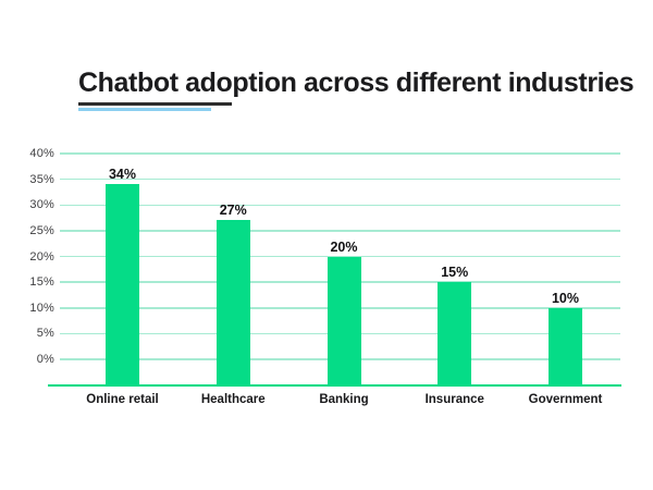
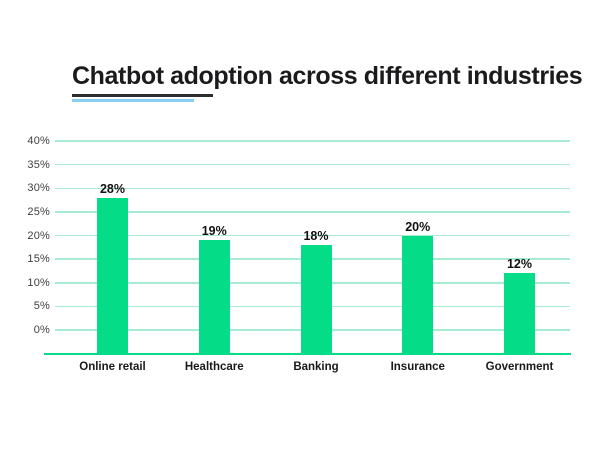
Online retail: 34% -> 28%
Healthcare: 27% -> 19%
Banking: 20% -> 18%
Insurance: 15% -> 20%
Government: 10% -> 12%
